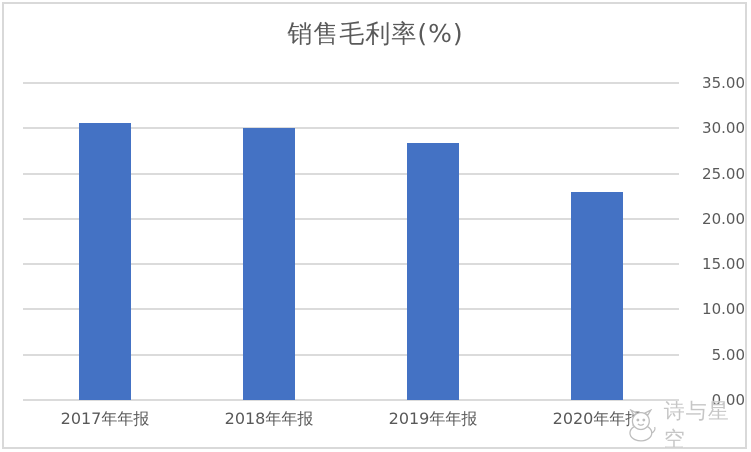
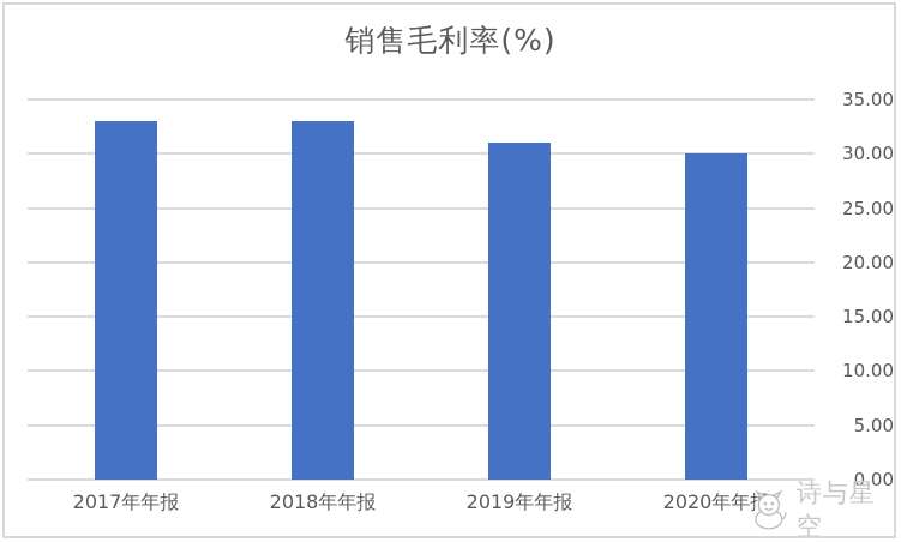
2017年年报: 31 -> 33
2018年年报: 30 -> 33
2019年年报: 28 -> 31
2020年年报: 23 -> 30
